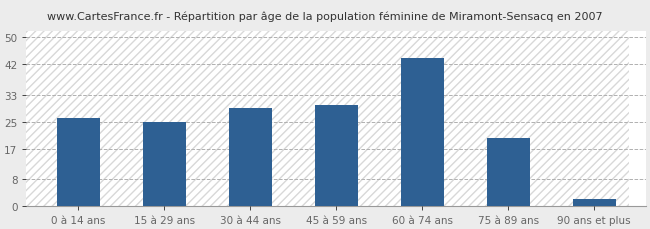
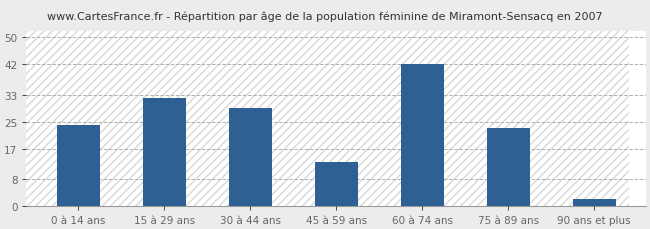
0 à 14 ans: 26 -> 24
15 à 29 ans: 25 -> 32
45 à 59 ans: 30 -> 13
60 à 74 ans: 44 -> 42
75 à 89 ans: 20 -> 23
